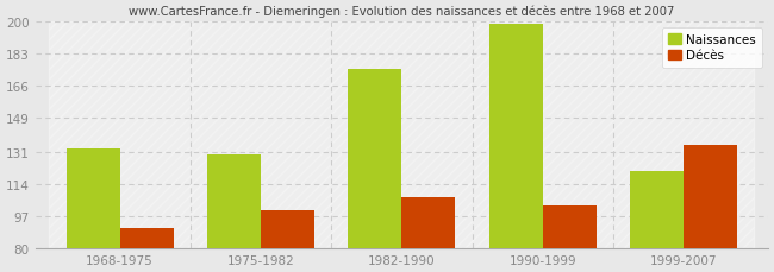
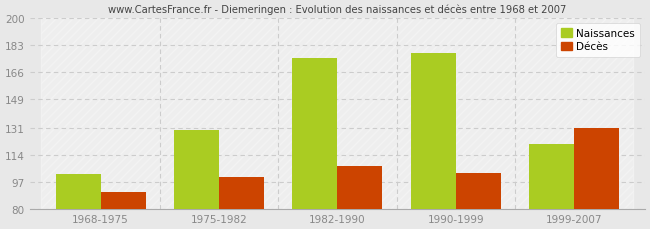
Naissances/1968-1975: 133 -> 102
Naissances/1990-1999: 199 -> 178
Décès/1999-2007: 135 -> 131
